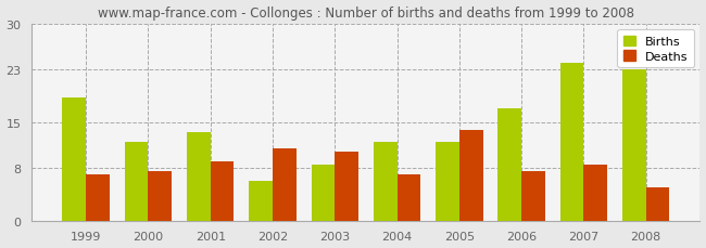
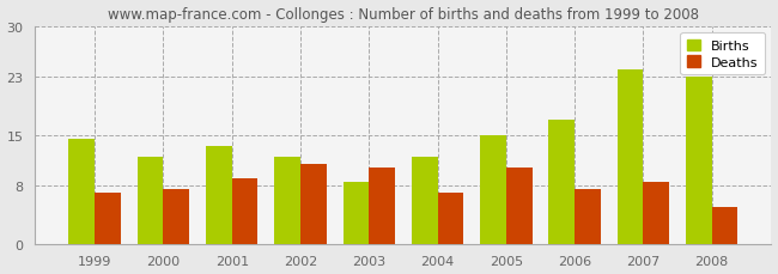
Births/1999: 18.8 -> 14.5
Births/2002: 6.0 -> 12.0
Births/2005: 12.0 -> 15.0
Deaths/2005: 13.8 -> 10.5
